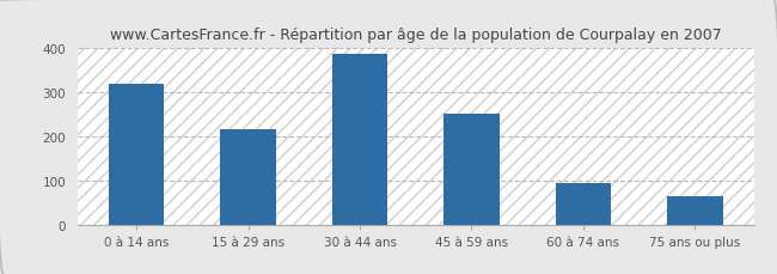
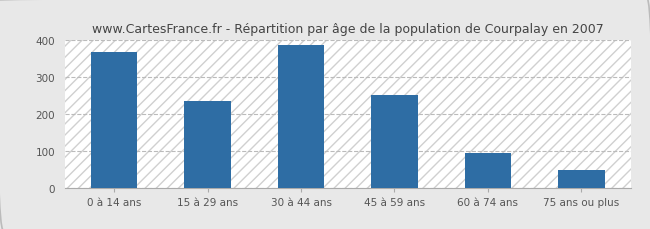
0 à 14 ans: 320 -> 368
15 à 29 ans: 215 -> 235
75 ans ou plus: 65 -> 48
